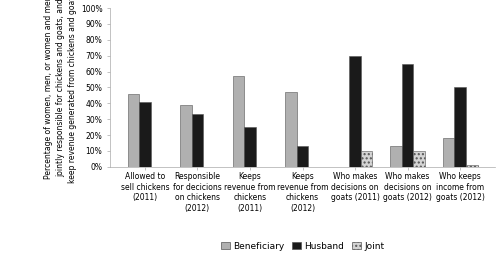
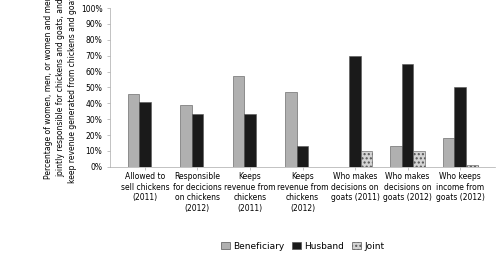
Husband/Keeps revenue from chickens (2011): 25% -> 33%
